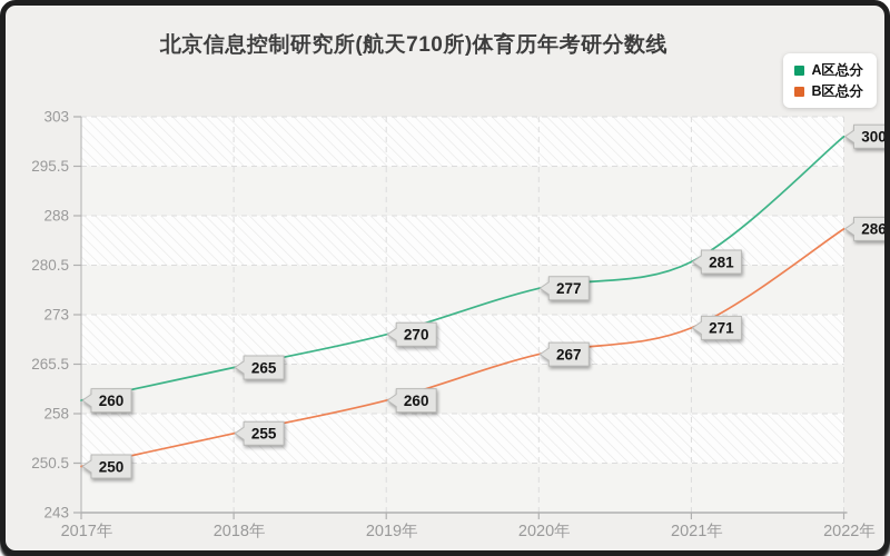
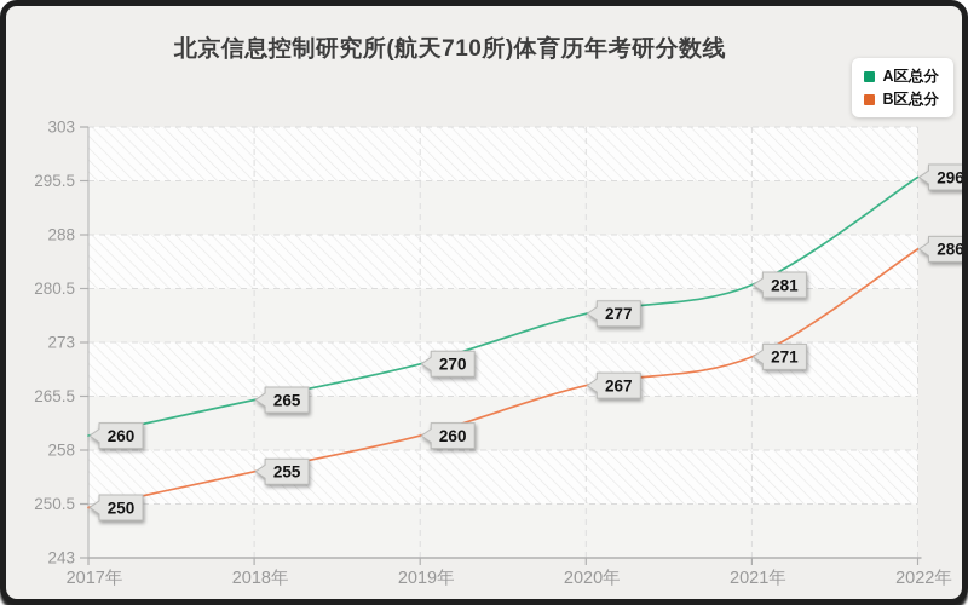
A区总分/2022年: 300 -> 296
